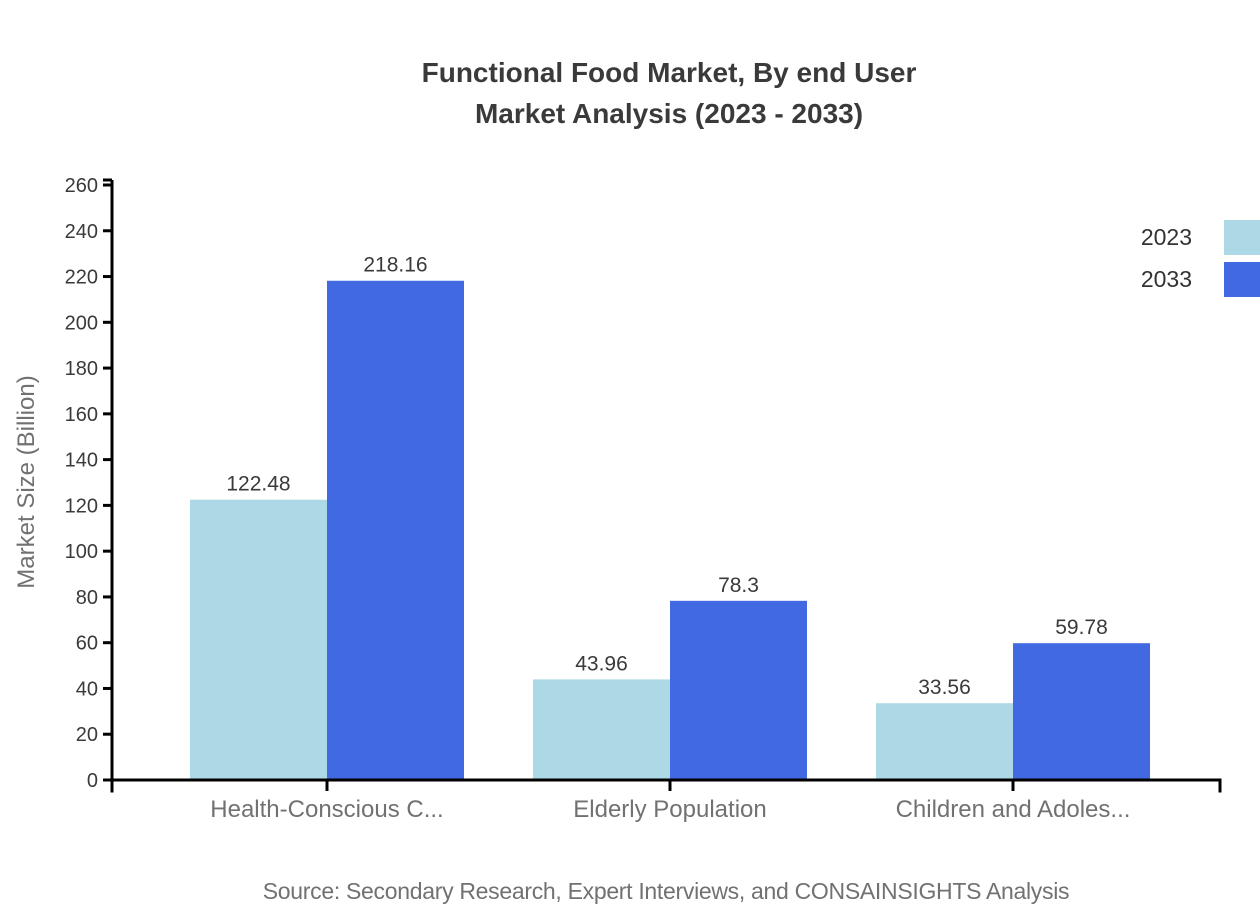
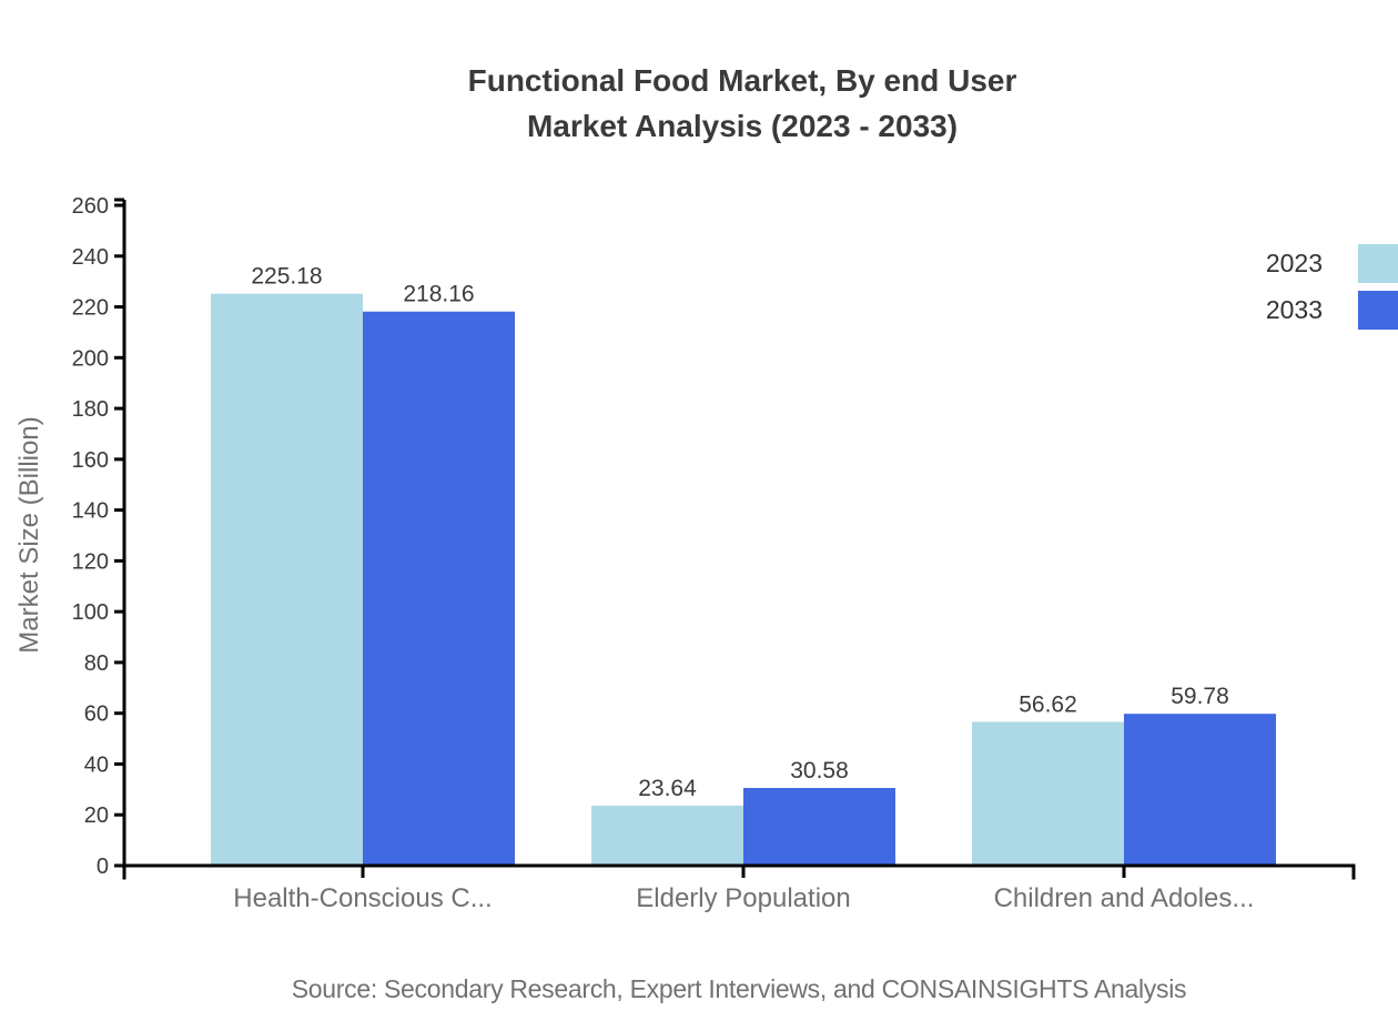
2023/Health-Conscious C...: 122.48 -> 225.18
2023/Elderly Population: 43.96 -> 23.64
2033/Elderly Population: 78.3 -> 30.58
2023/Children and Adoles...: 33.56 -> 56.62
